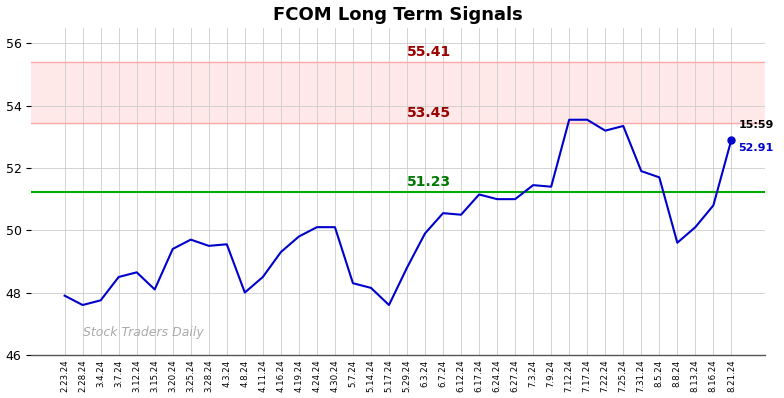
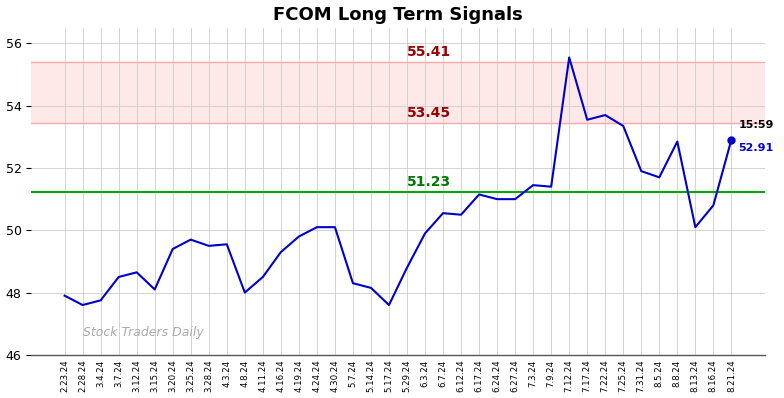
7.12.24: 53.55 -> 55.55
7.22.24: 53.20 -> 53.70
8.8.24: 49.60 -> 52.85
